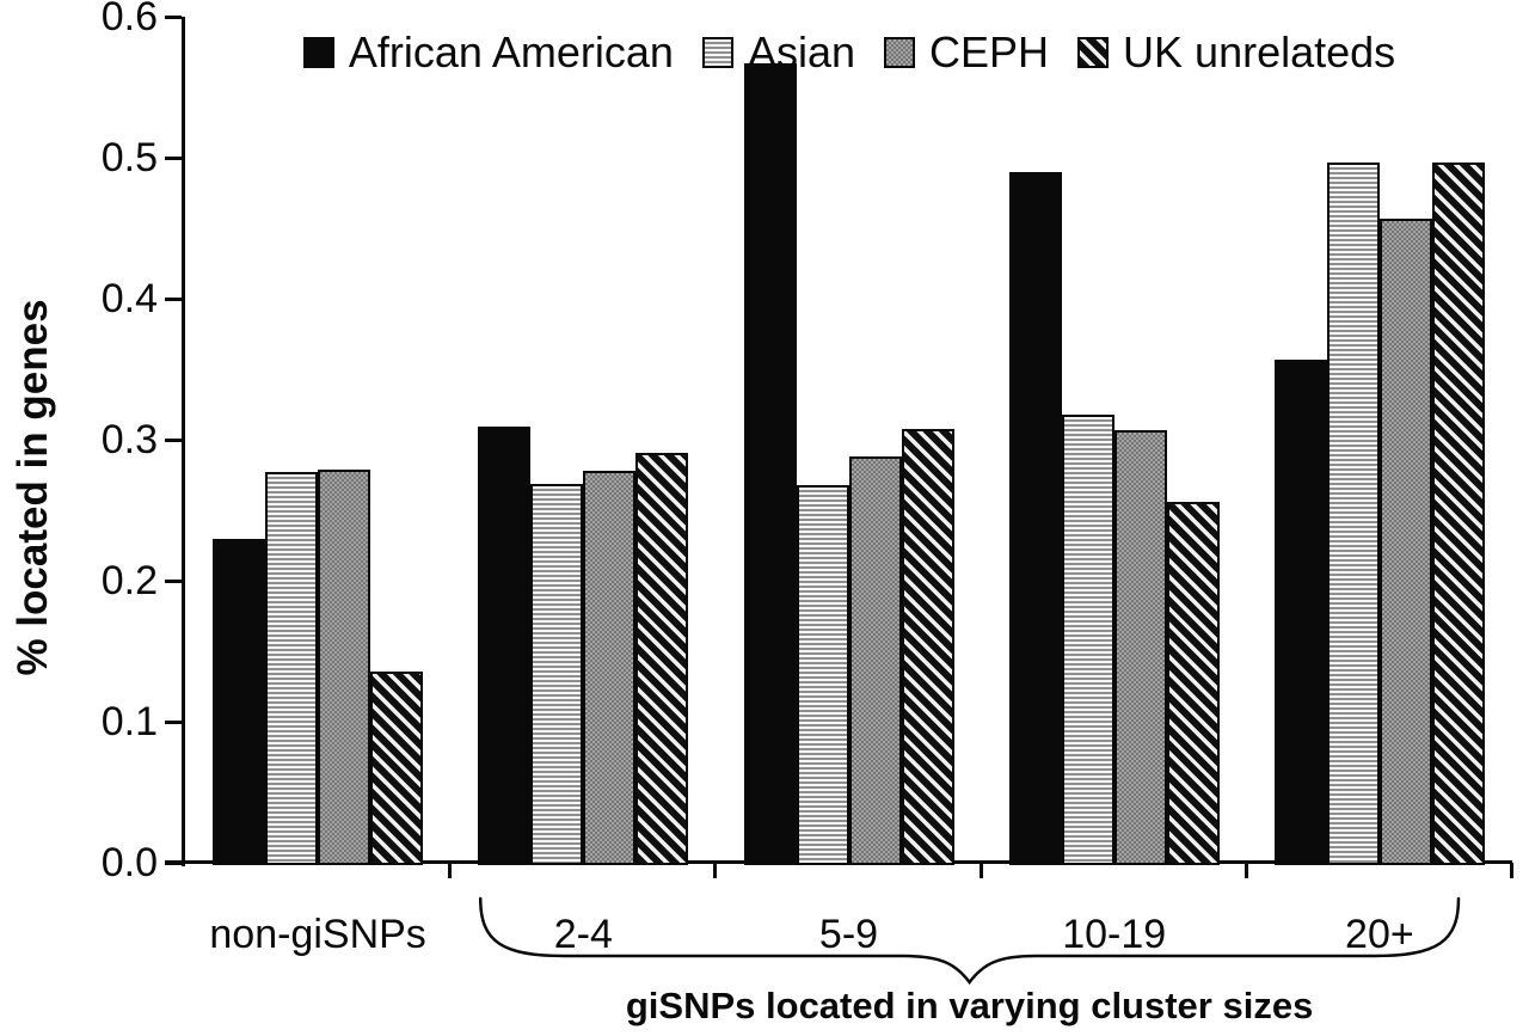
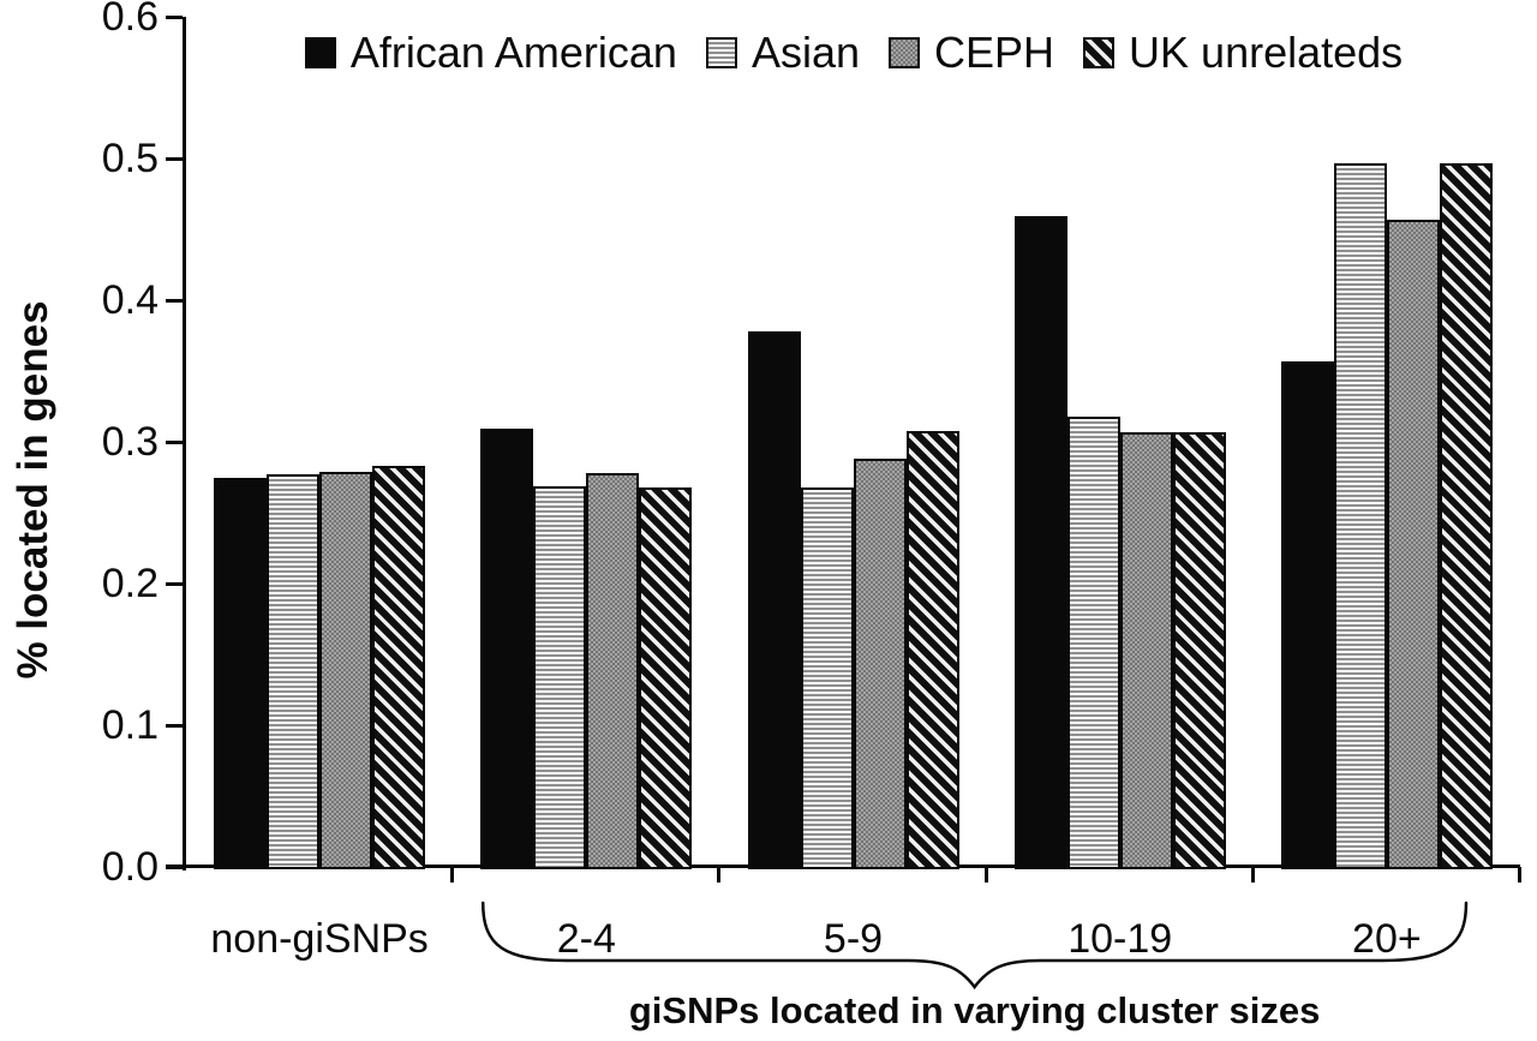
African American/non-giSNPs: 0.230 -> 0.275
UK unrelateds/non-giSNPs: 0.136 -> 0.283
UK unrelateds/2-4: 0.291 -> 0.268
African American/5-9: 0.567 -> 0.378
African American/10-19: 0.490 -> 0.459
UK unrelateds/10-19: 0.256 -> 0.307
